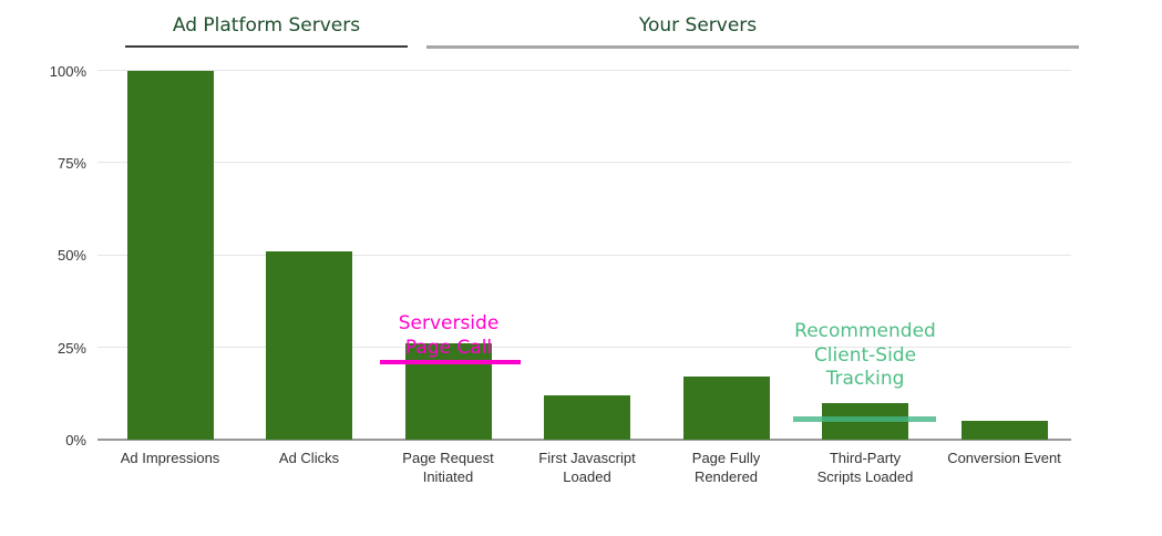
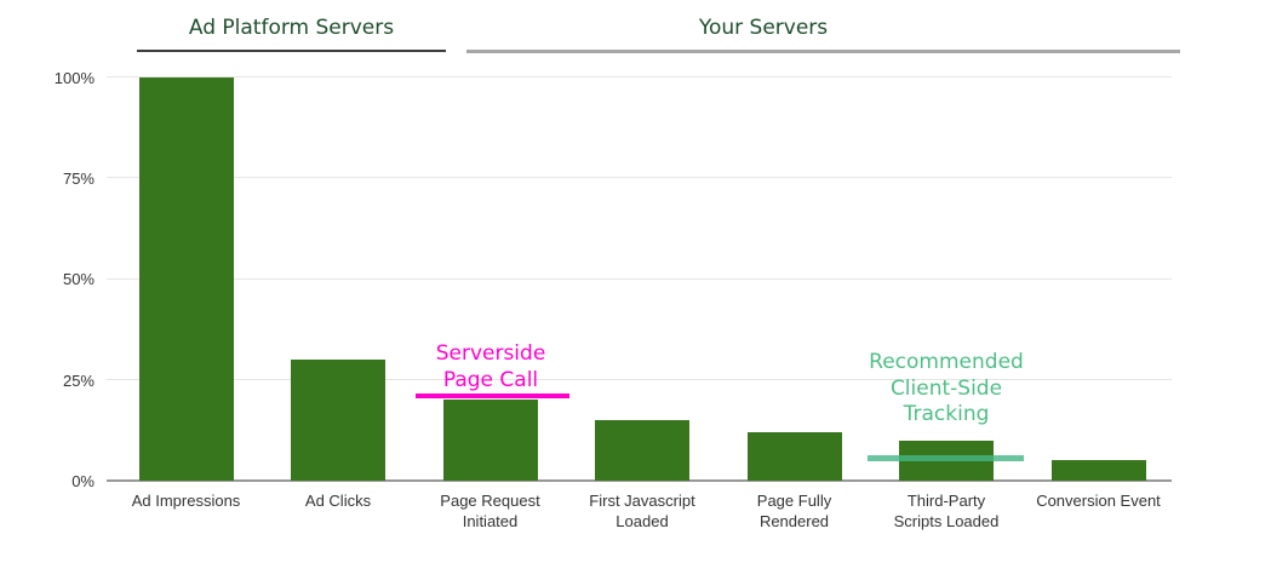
Ad Clicks: 51% -> 30%
Page Request Initiated: 26% -> 20%
First Javascript Loaded: 12% -> 15%
Page Fully Rendered: 17% -> 12%
